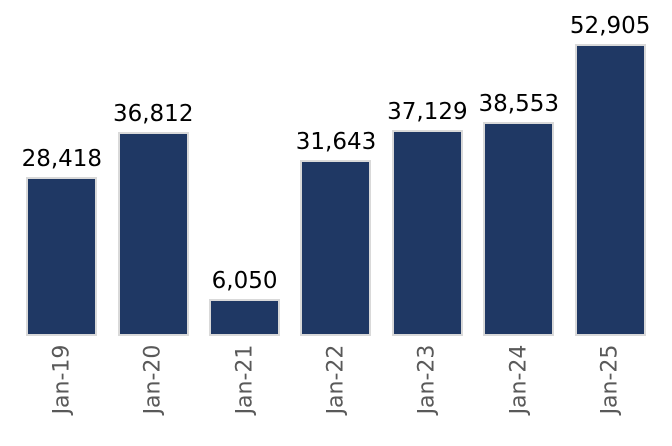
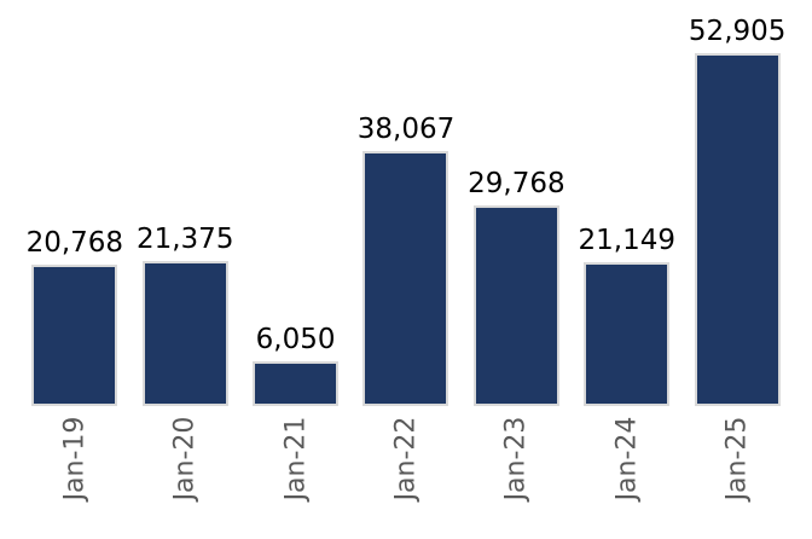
Jan-19: 28,418 -> 20,768
Jan-20: 36,812 -> 21,375
Jan-22: 31,643 -> 38,067
Jan-23: 37,129 -> 29,768
Jan-24: 38,553 -> 21,149
